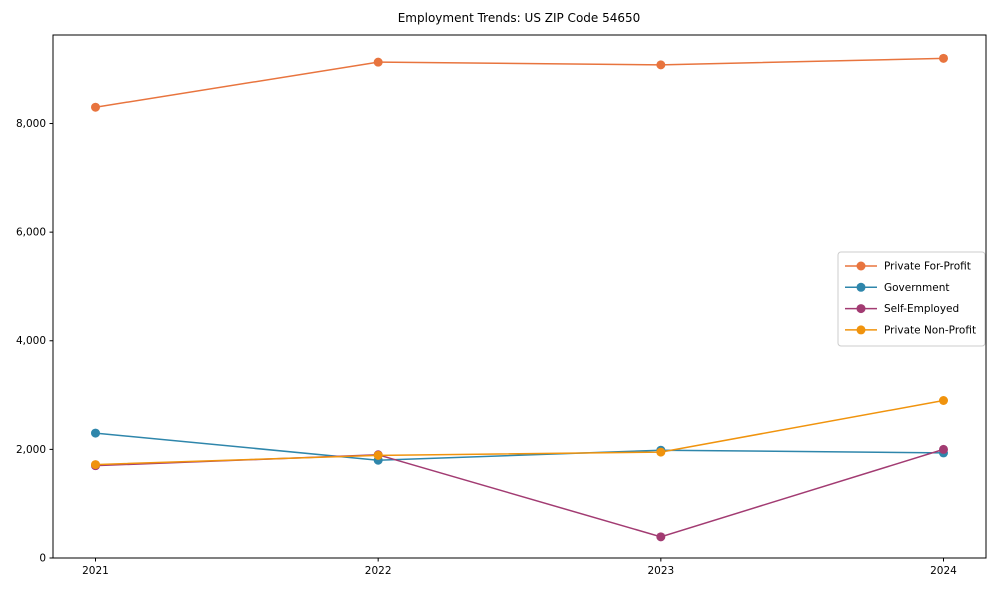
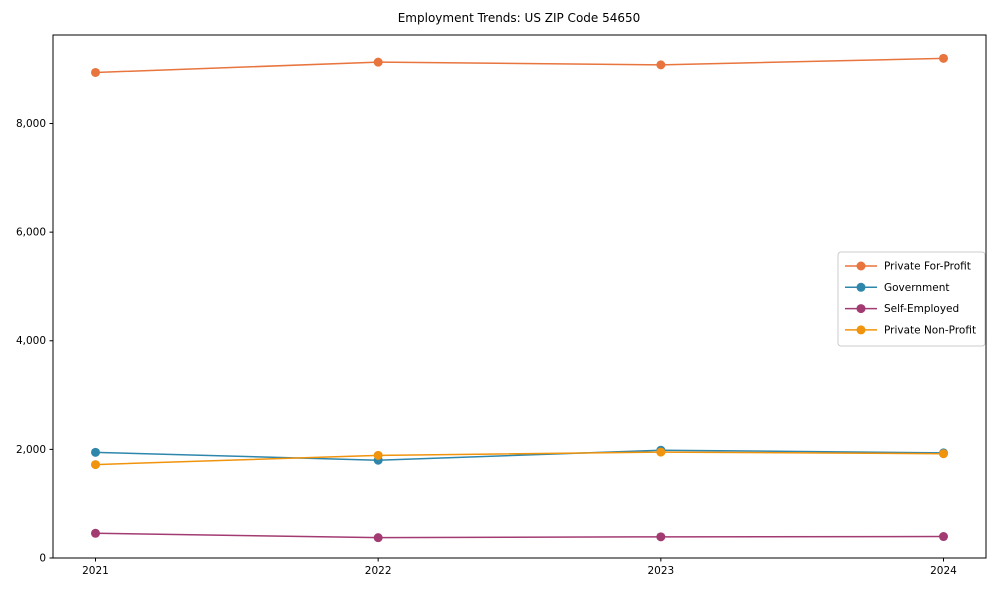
Private For-Profit/2021: 8300 -> 8900
Government/2021: 2300 -> 1900
Self-Employed/2021: 1700 -> 500
Self-Employed/2022: 1900 -> 400
Self-Employed/2024: 2000 -> 400
Private Non-Profit/2024: 2900 -> 1900
